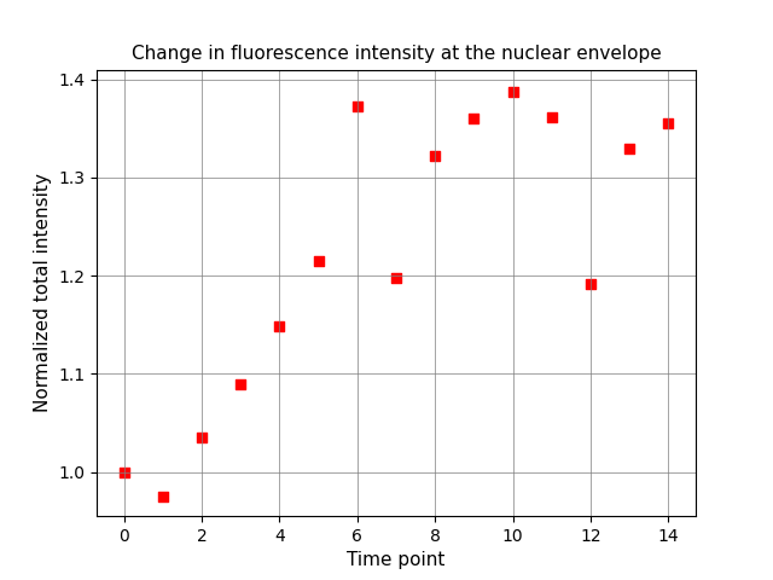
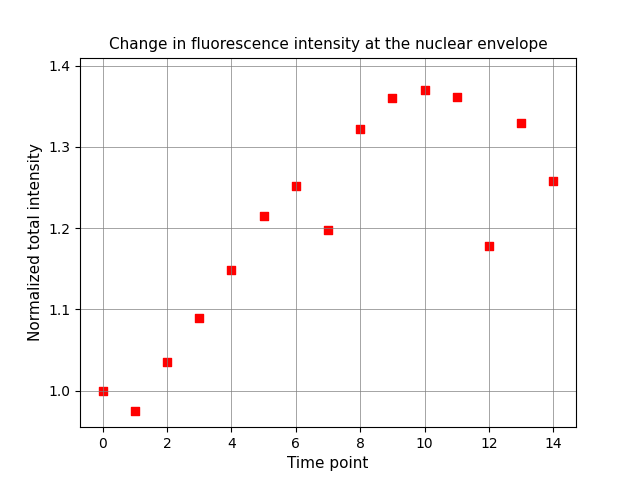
6: 1.372 -> 1.252
10: 1.387 -> 1.370
12: 1.192 -> 1.178
14: 1.355 -> 1.258
